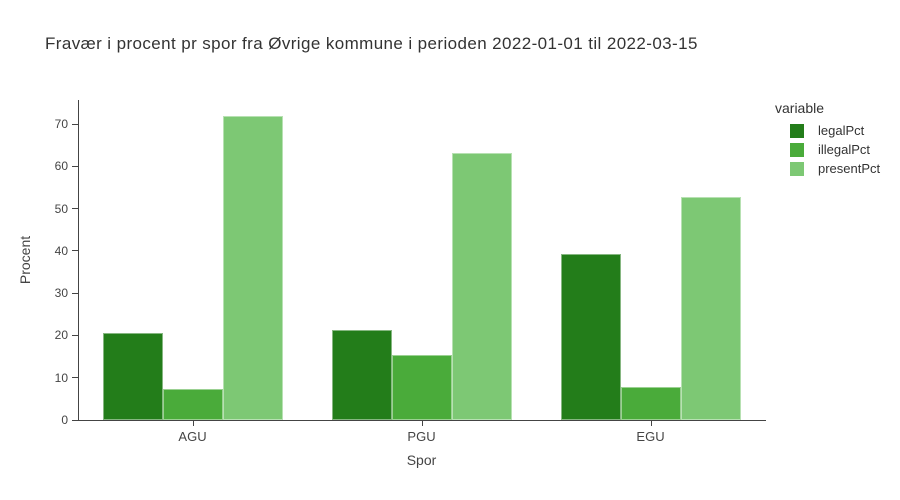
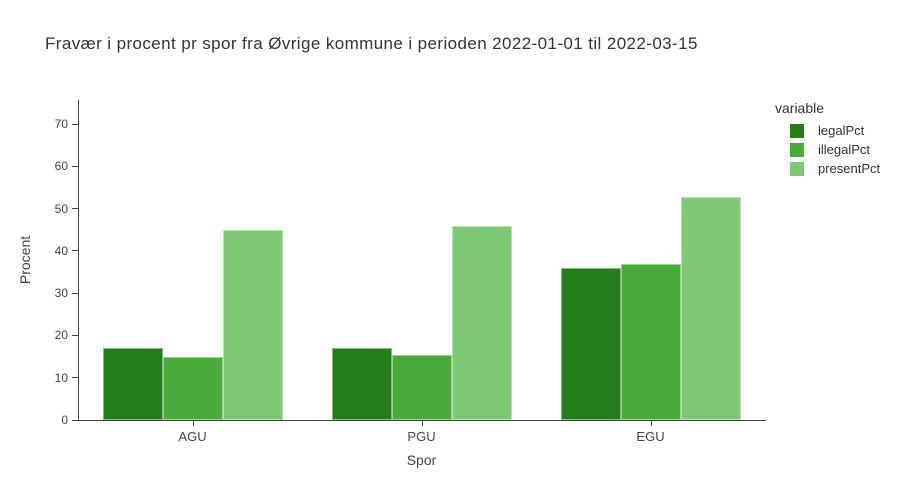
legalPct/AGU: 20 -> 17
illegalPct/AGU: 7 -> 15
presentPct/AGU: 72 -> 45
legalPct/PGU: 21 -> 17
presentPct/PGU: 63 -> 46
legalPct/EGU: 39 -> 36
illegalPct/EGU: 8 -> 37
